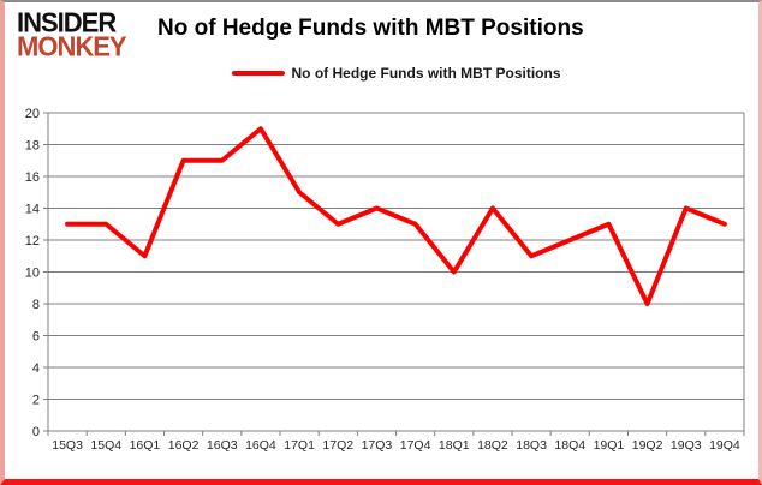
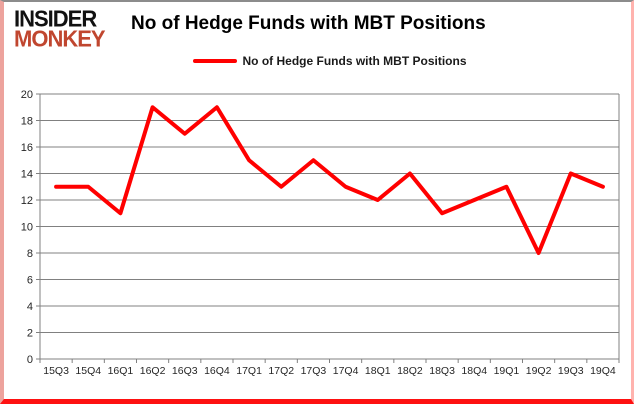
16Q2: 17 -> 19
17Q3: 14 -> 15
18Q1: 10 -> 12
